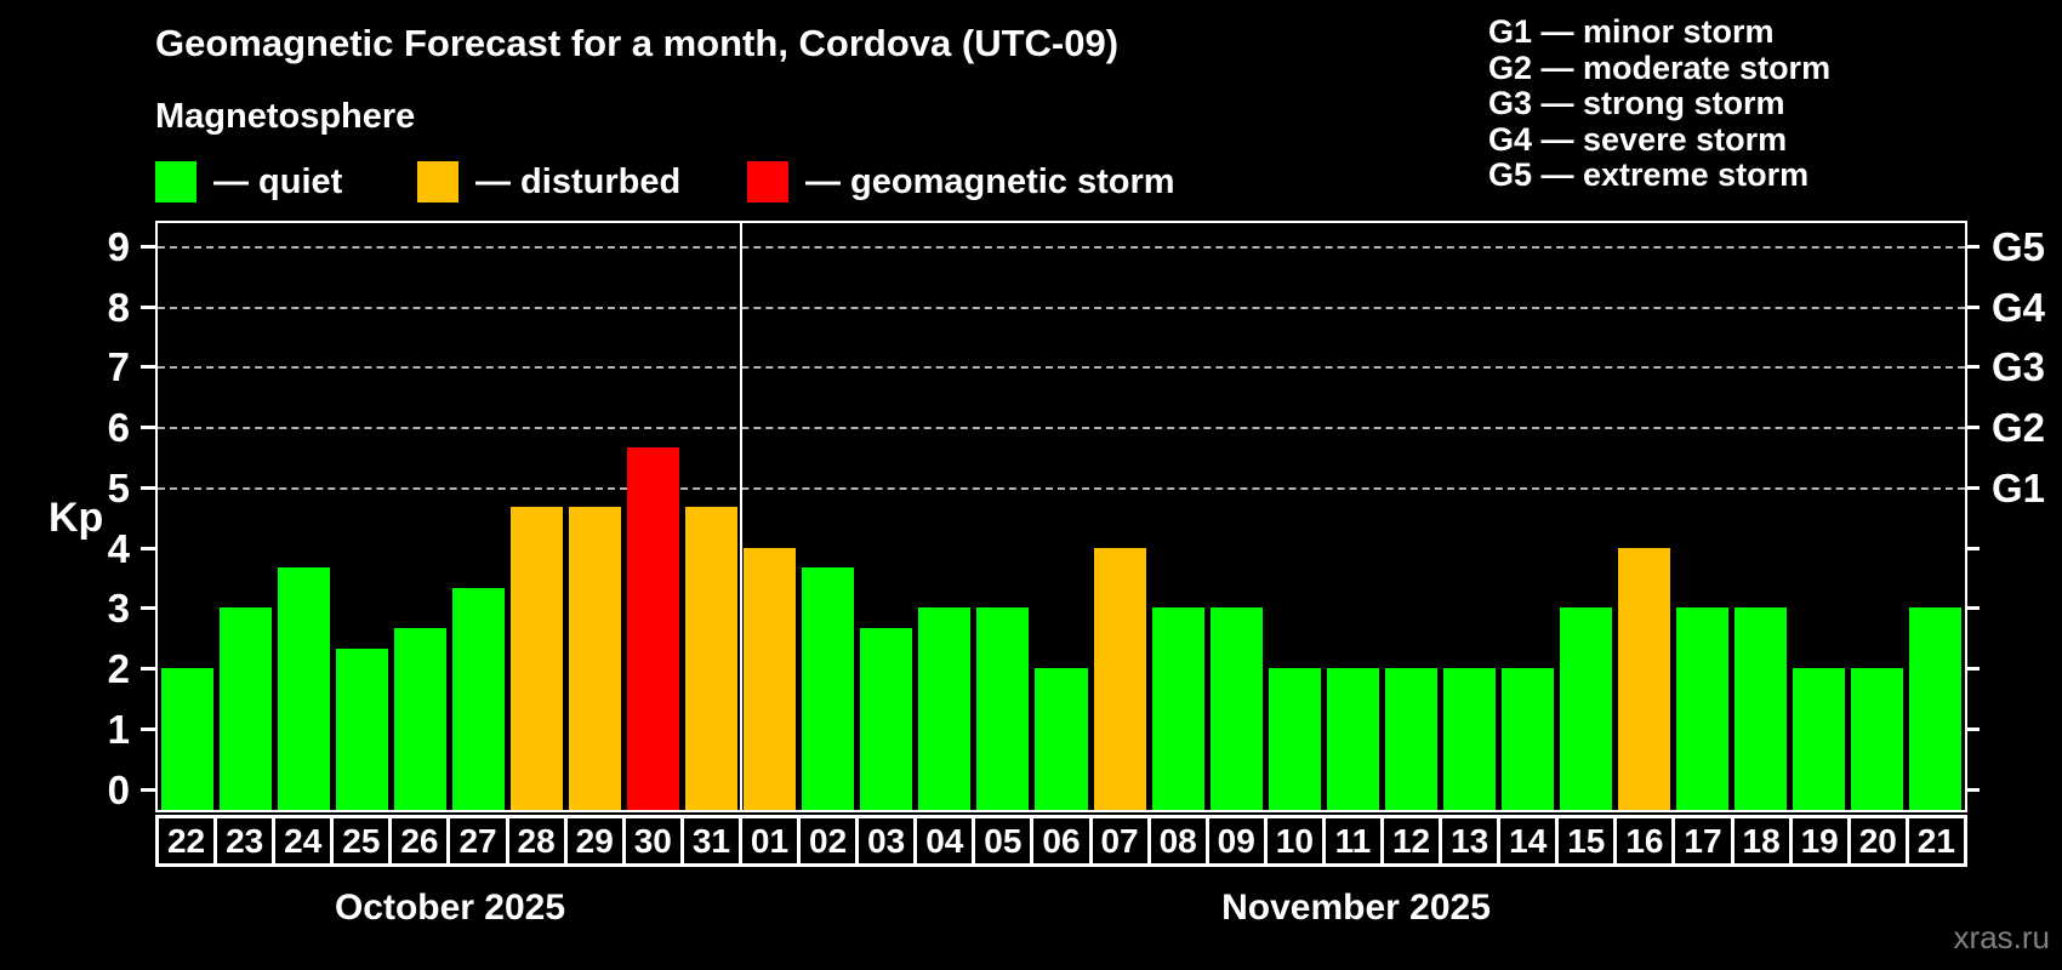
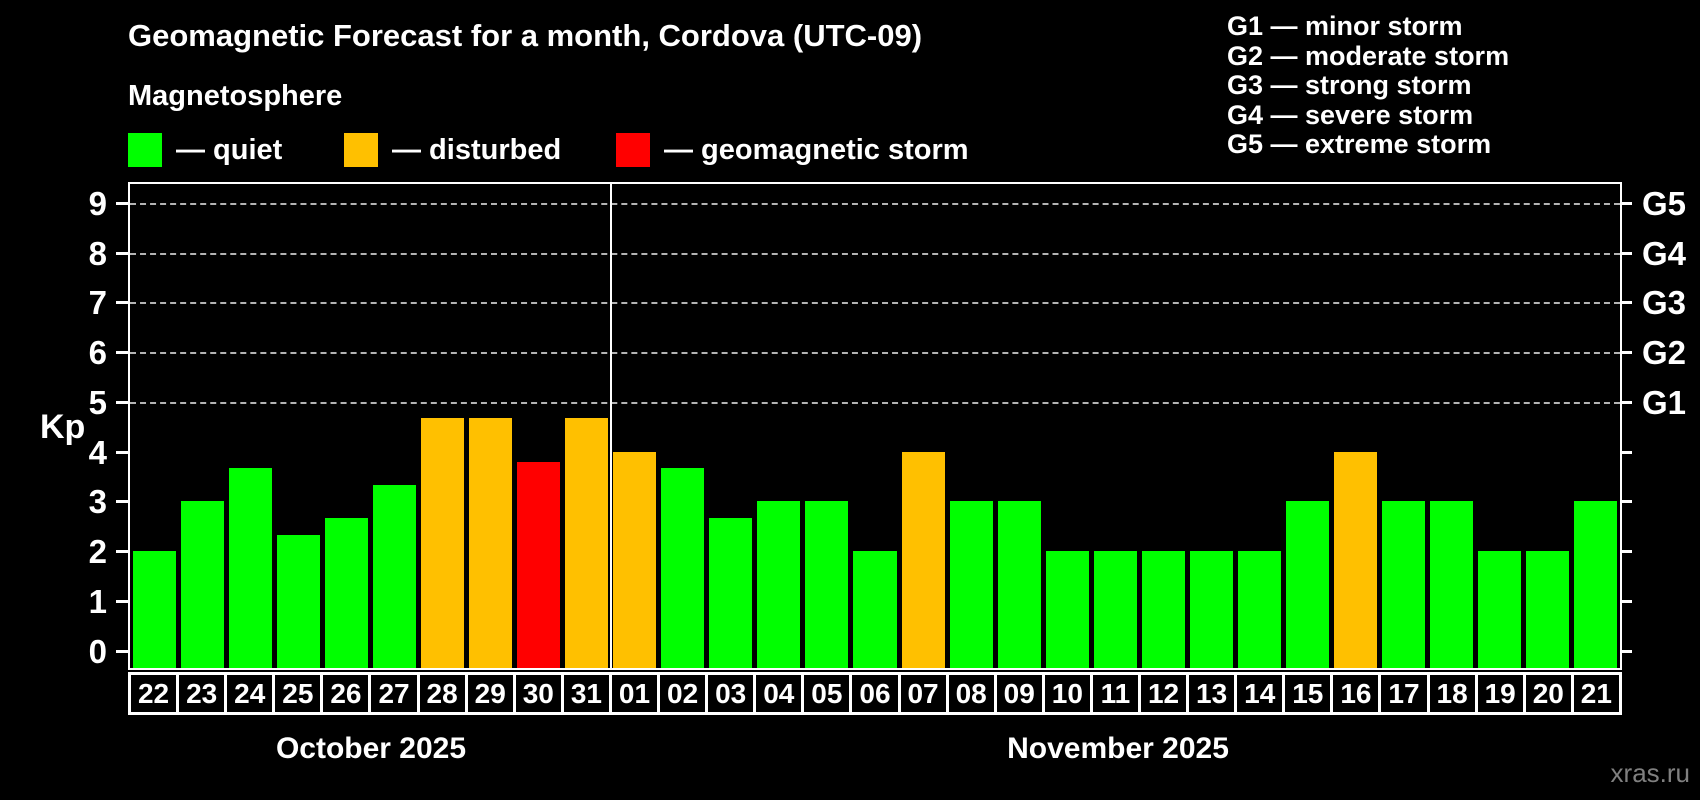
30: 5.7 -> 3.8
